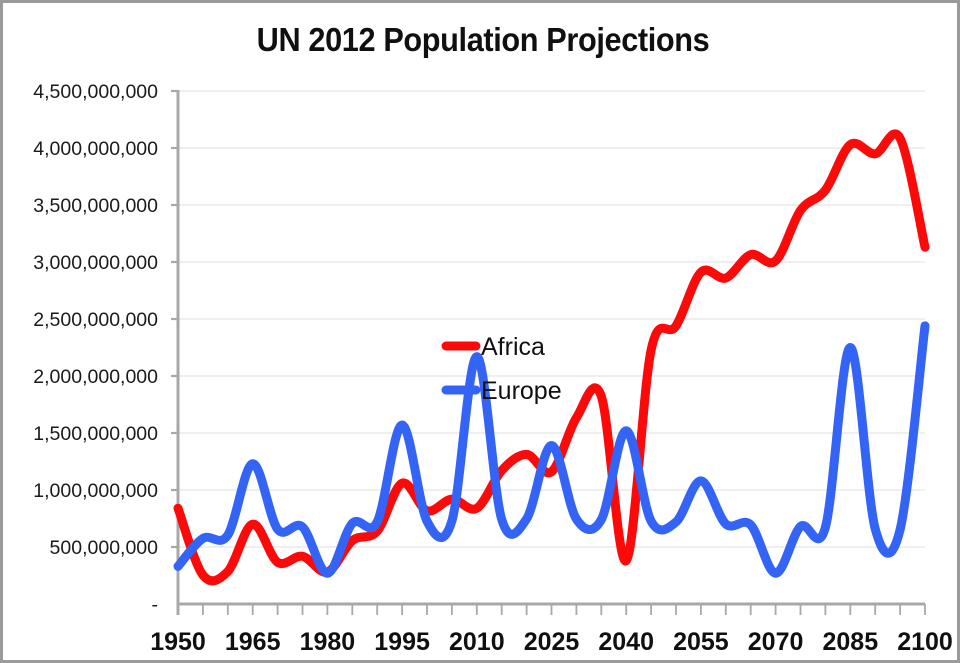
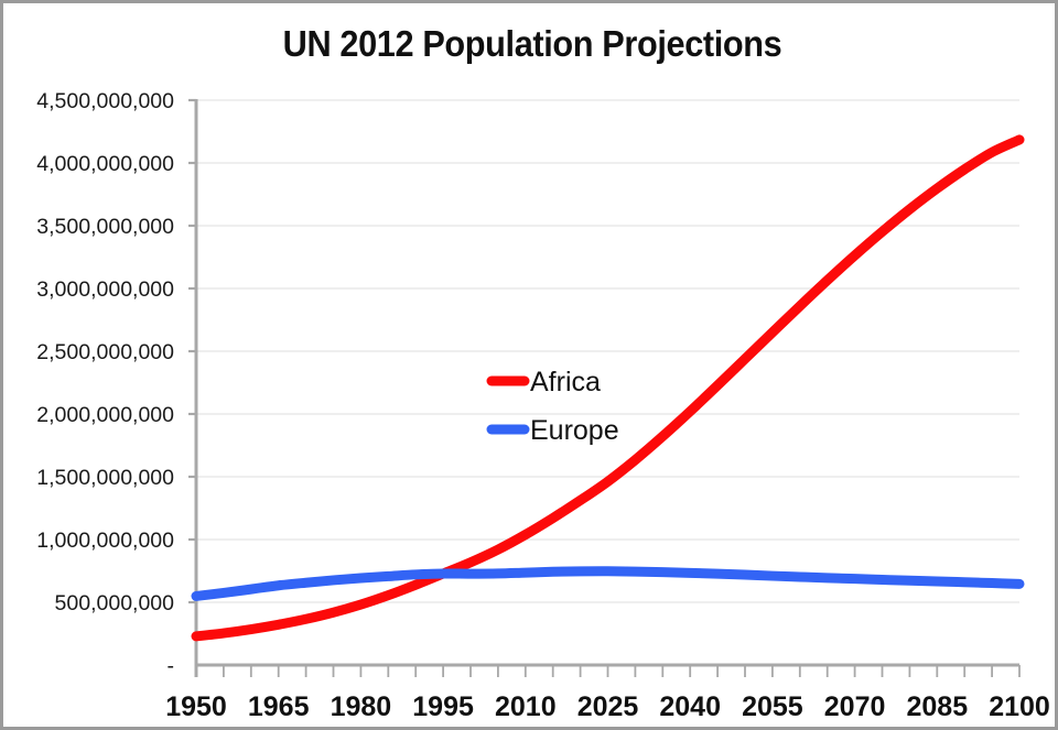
Africa/1950: 840000000 -> 230000000
Europe/1950: 330000000 -> 550000000
Africa/1965: 700000000 -> 320000000
Europe/1965: 1230000000 -> 630000000
Africa/1980: 280000000 -> 480000000
Europe/1980: 270000000 -> 690000000
Africa/1995: 1060000000 -> 730000000
Europe/1995: 1570000000 -> 730000000
Africa/2010: 840000000 -> 1040000000
Europe/2010: 2170000000 -> 740000000
Africa/2025: 1160000000 -> 1460000000
Europe/2025: 1390000000 -> 750000000
Africa/2040: 380000000 -> 2020000000
Europe/2040: 1520000000 -> 730000000
Africa/2055: 2910000000 -> 2650000000
Europe/2055: 1080000000 -> 710000000
Africa/2070: 3010000000 -> 3260000000
Europe/2070: 270000000 -> 690000000
Africa/2085: 4030000000 -> 3800000000
Europe/2085: 2250000000 -> 670000000
Africa/2100: 3130000000 -> 4180000000
Europe/2100: 2440000000 -> 650000000
